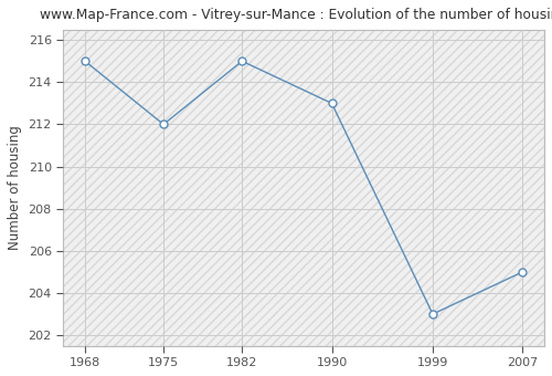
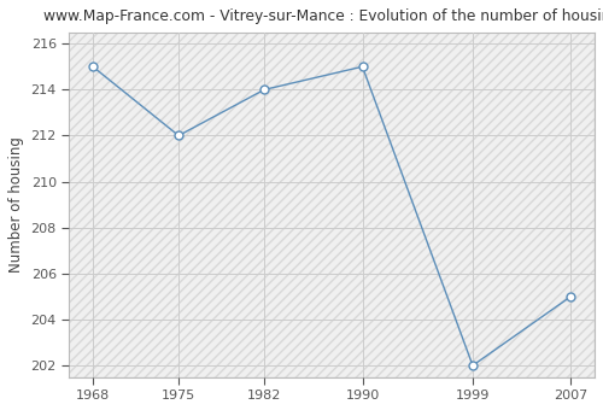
1982: 215 -> 214
1990: 213 -> 215
1999: 203 -> 202
